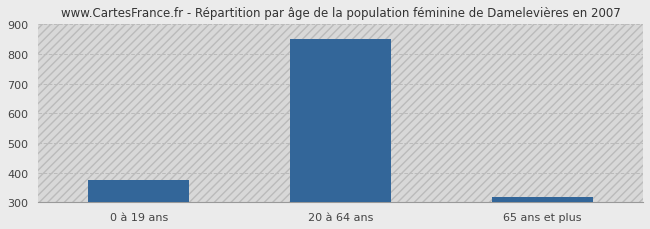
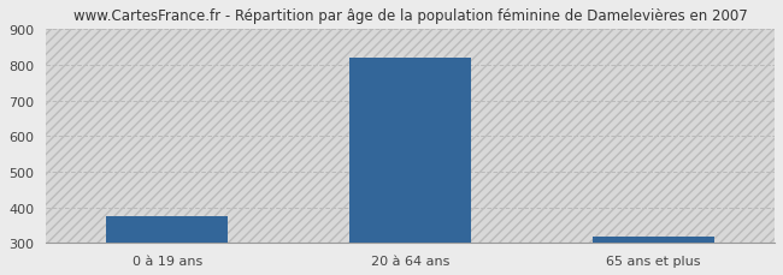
20 à 64 ans: 851 -> 820
